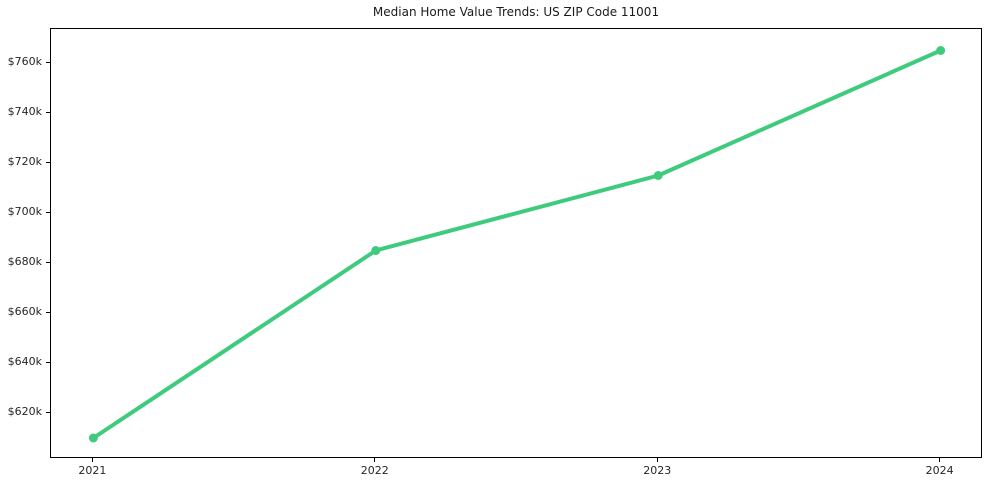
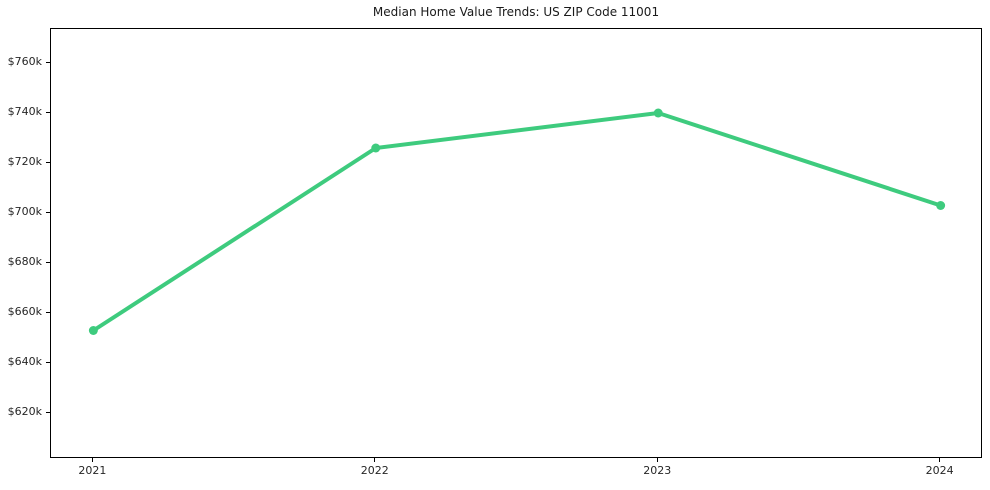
2021: $610k -> $653k
2022: $685k -> $726k
2023: $715k -> $740k
2024: $765k -> $703k
